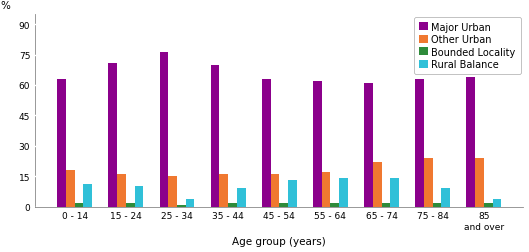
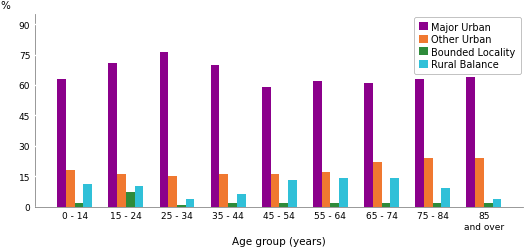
Bounded Locality/15 - 24: 2 -> 7
Rural Balance/35 - 44: 9 -> 6
Major Urban/45 - 54: 63 -> 59
